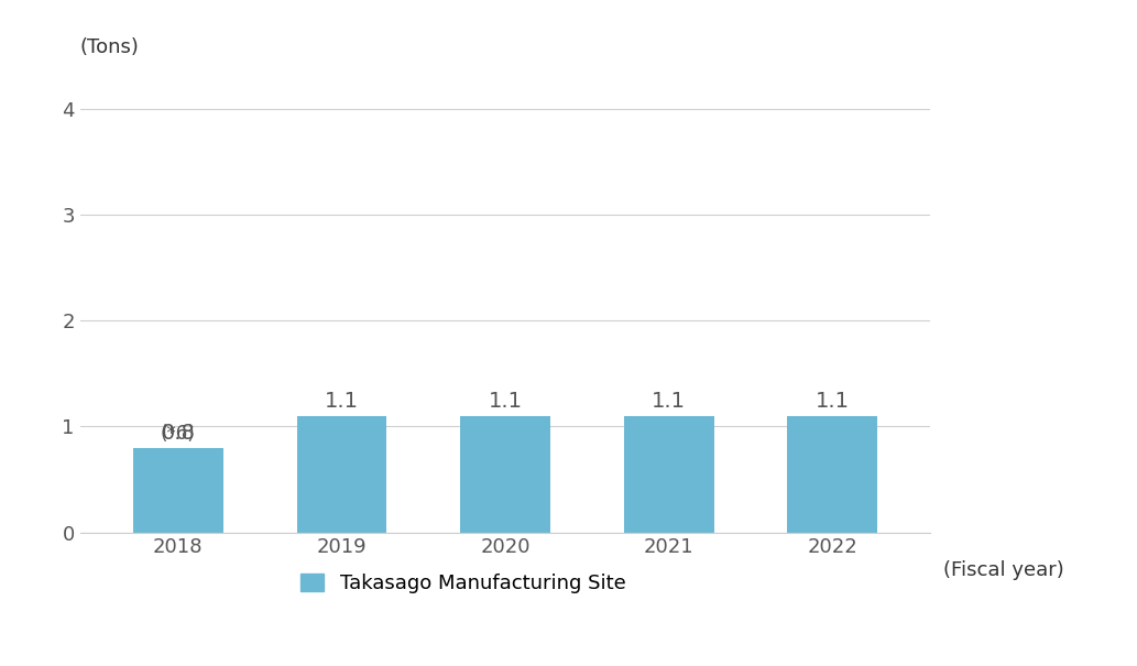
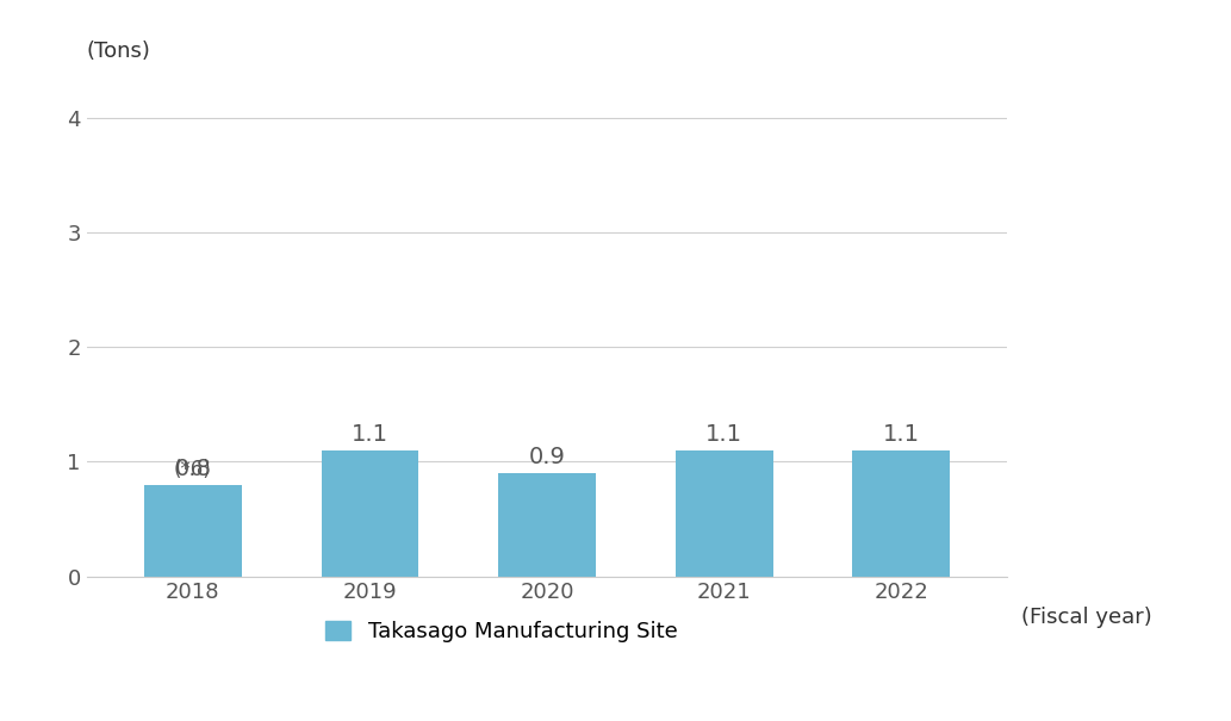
2020: 1.1 -> 0.9
